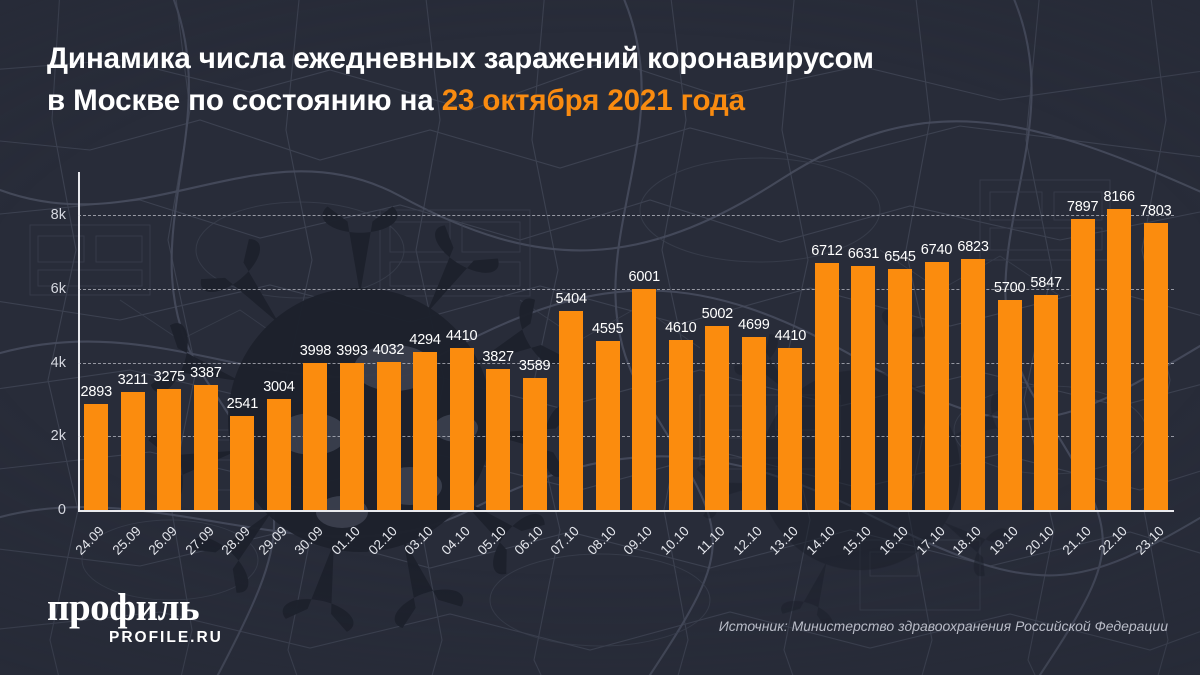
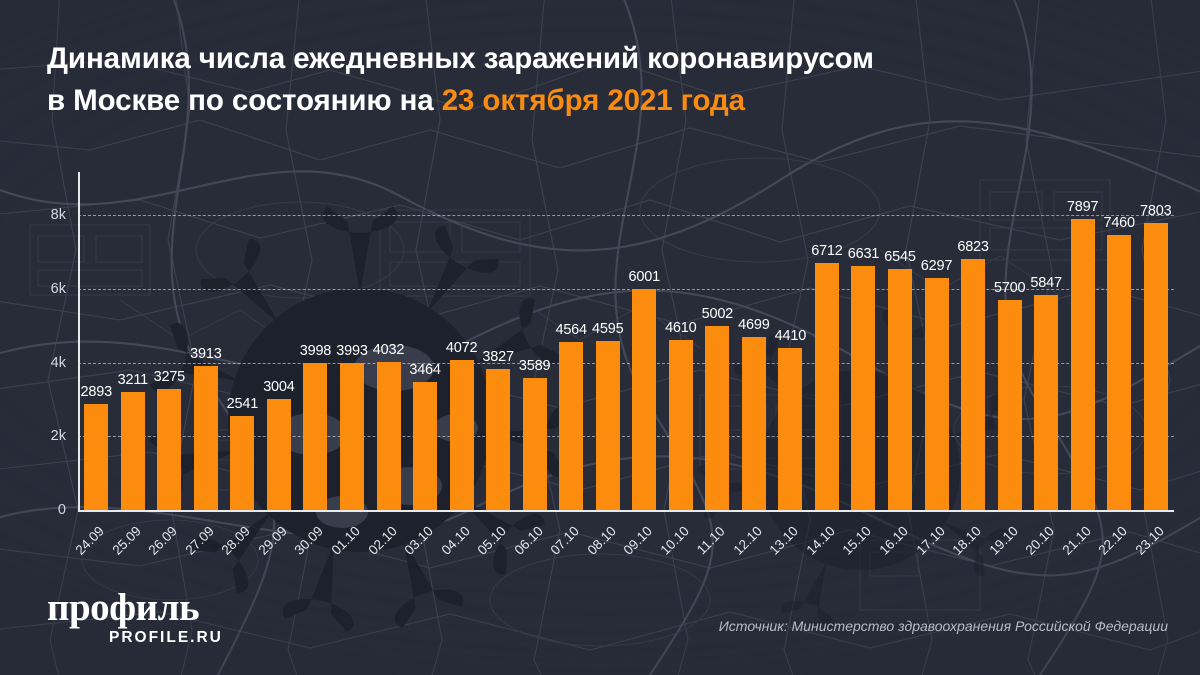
27.09: 3387 -> 3913
03.10: 4294 -> 3464
04.10: 4410 -> 4072
07.10: 5404 -> 4564
17.10: 6740 -> 6297
22.10: 8166 -> 7460
